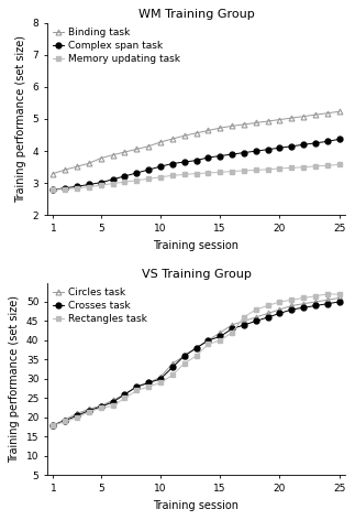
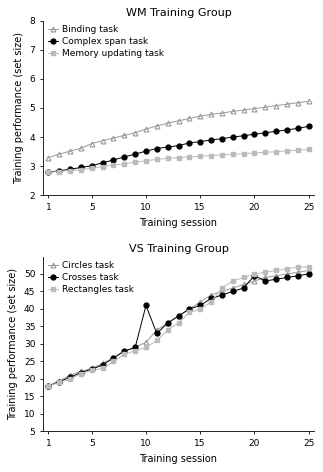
VS Training Group/Crosses task/10: 30.0 -> 41.0
VS Training Group/Crosses task/20: 47.0 -> 49.5
